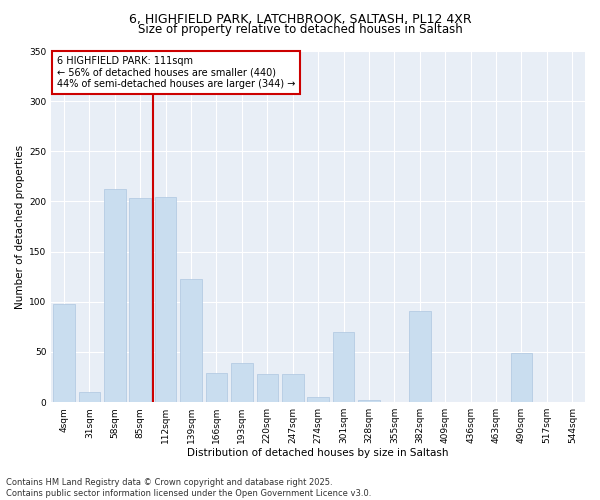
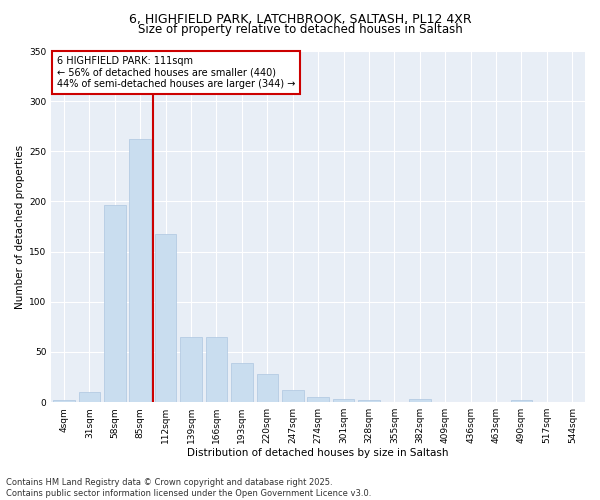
4sqm: 98 -> 2
58sqm: 212 -> 196
85sqm: 203 -> 262
112sqm: 204 -> 168
139sqm: 123 -> 65
166sqm: 29 -> 65
247sqm: 28 -> 12
301sqm: 70 -> 3
382sqm: 91 -> 3
490sqm: 49 -> 2
